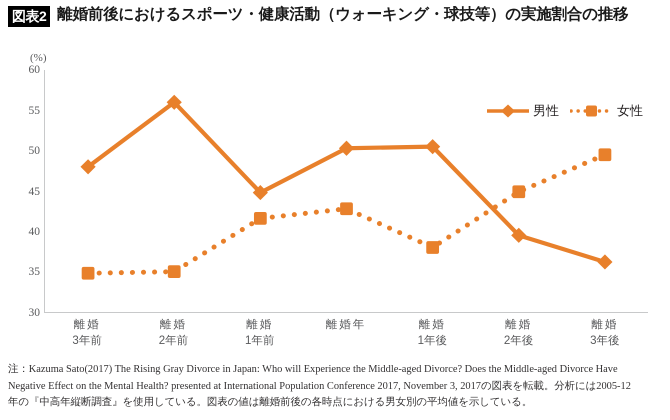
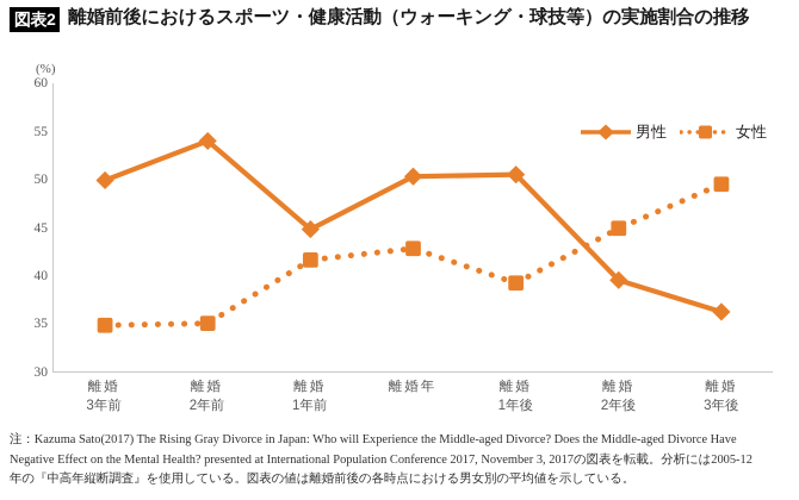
男性/離婚3年前: 48 -> 50
男性/離婚2年前: 56 -> 54
女性/離婚1年後: 38 -> 39
